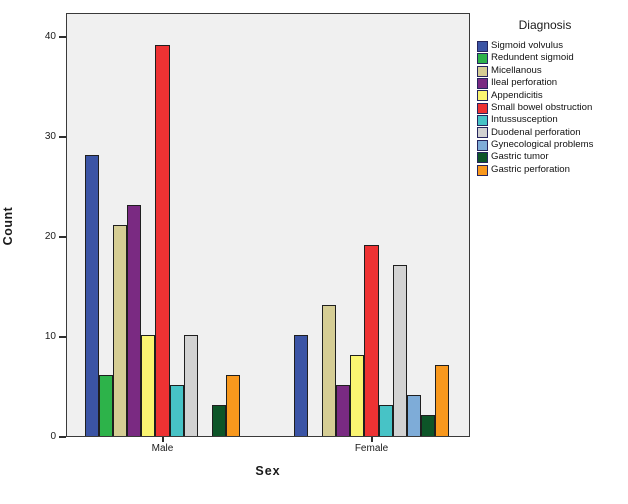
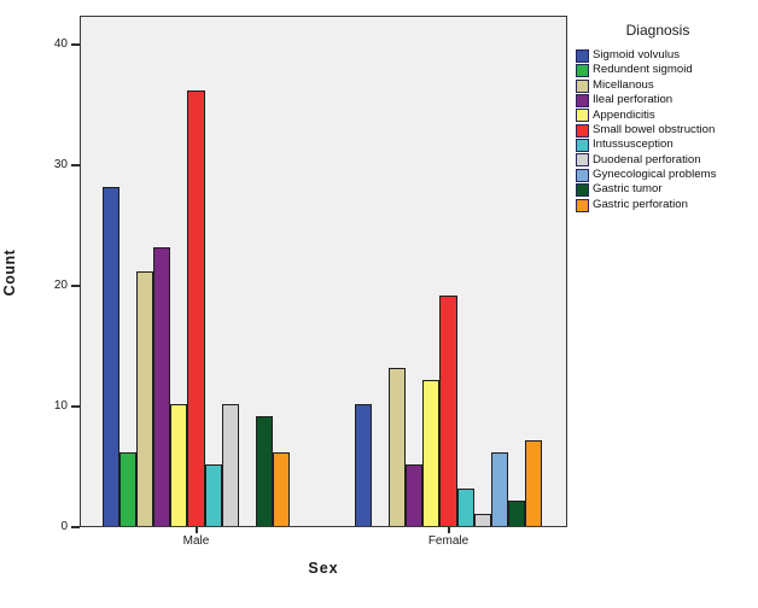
Small bowel obstruction/Male: 39 -> 36
Gastric tumor/Male: 3 -> 9
Appendicitis/Female: 8 -> 12
Duodenal perforation/Female: 17 -> 1
Gynecological problems/Female: 4 -> 6
